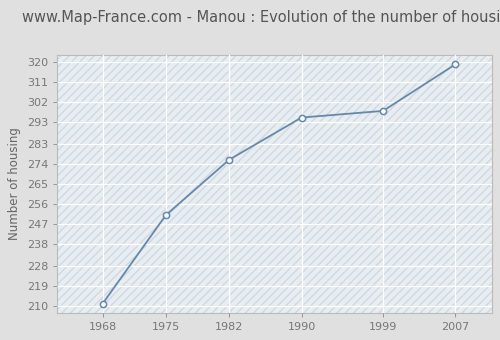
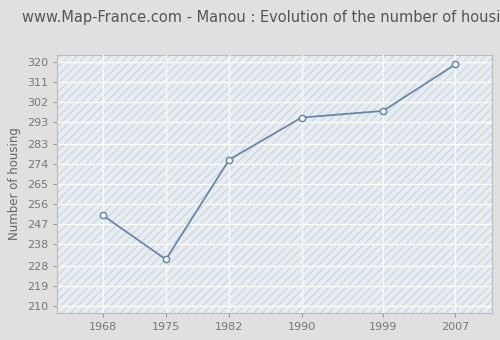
1968: 211 -> 251
1975: 251 -> 231
